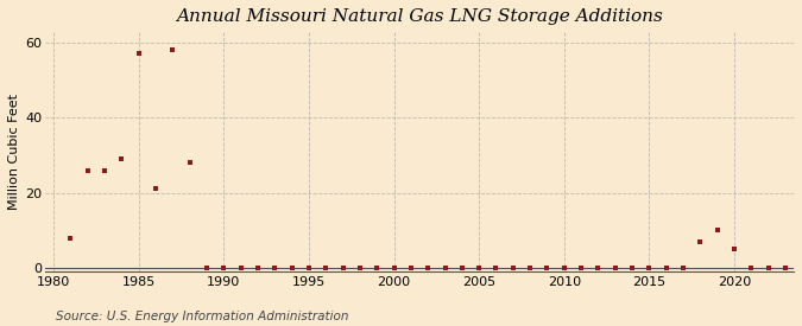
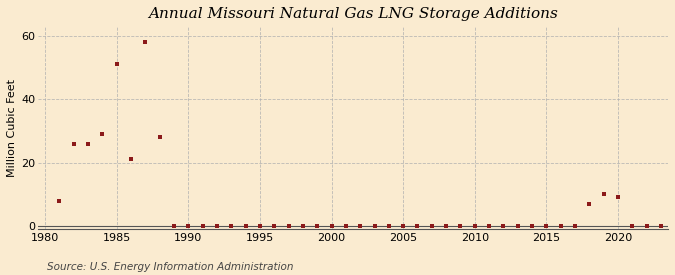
1985: 57 -> 51
2020: 5 -> 9
